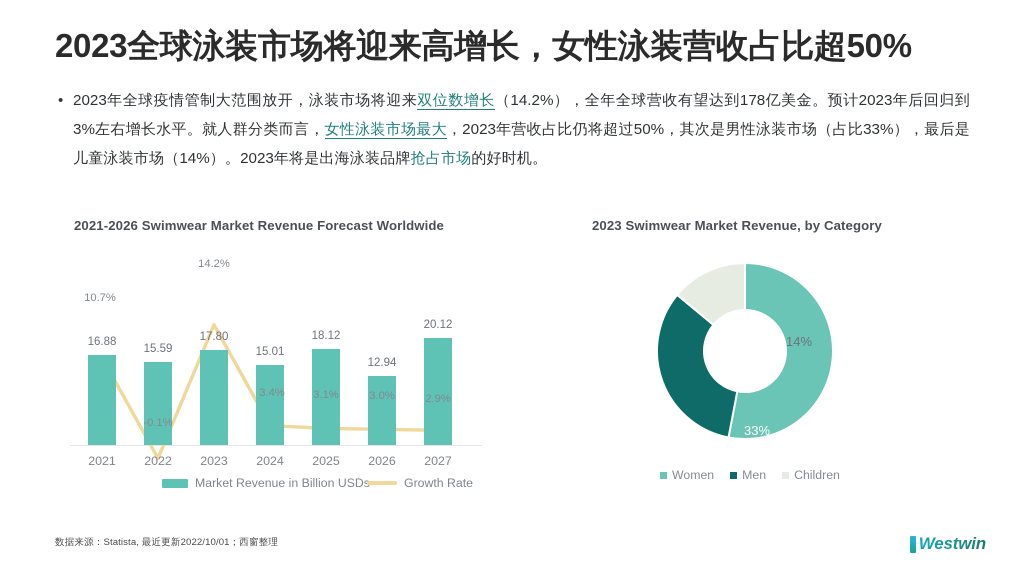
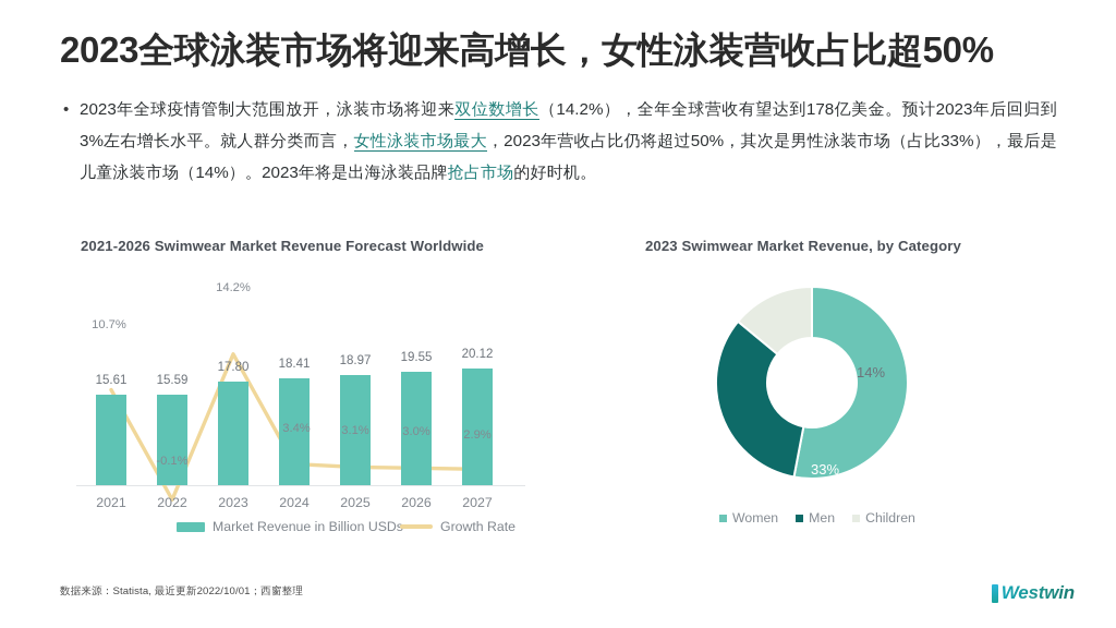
2021-2026 Swimwear Market Revenue Forecast Worldwide/Market Revenue in Billion USDs/2021: 16.88 -> 15.61
2021-2026 Swimwear Market Revenue Forecast Worldwide/Market Revenue in Billion USDs/2024: 15.01 -> 18.41
2021-2026 Swimwear Market Revenue Forecast Worldwide/Market Revenue in Billion USDs/2025: 18.12 -> 18.97
2021-2026 Swimwear Market Revenue Forecast Worldwide/Market Revenue in Billion USDs/2026: 12.94 -> 19.55
